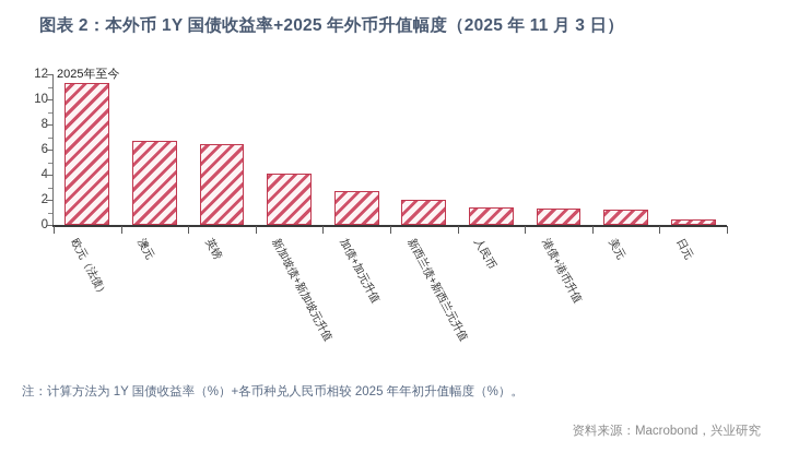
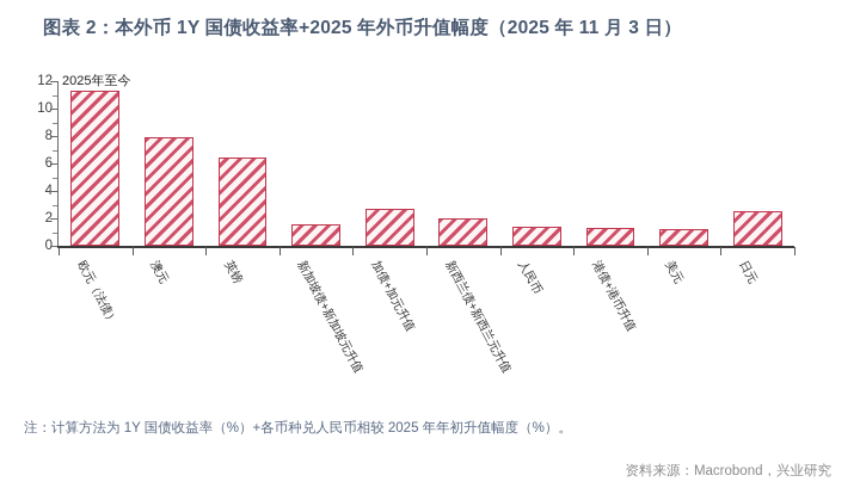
澳元: 6.7 -> 7.9
新加坡债+新加坡元升值: 4.1 -> 1.6
日元: 0.4 -> 2.5
